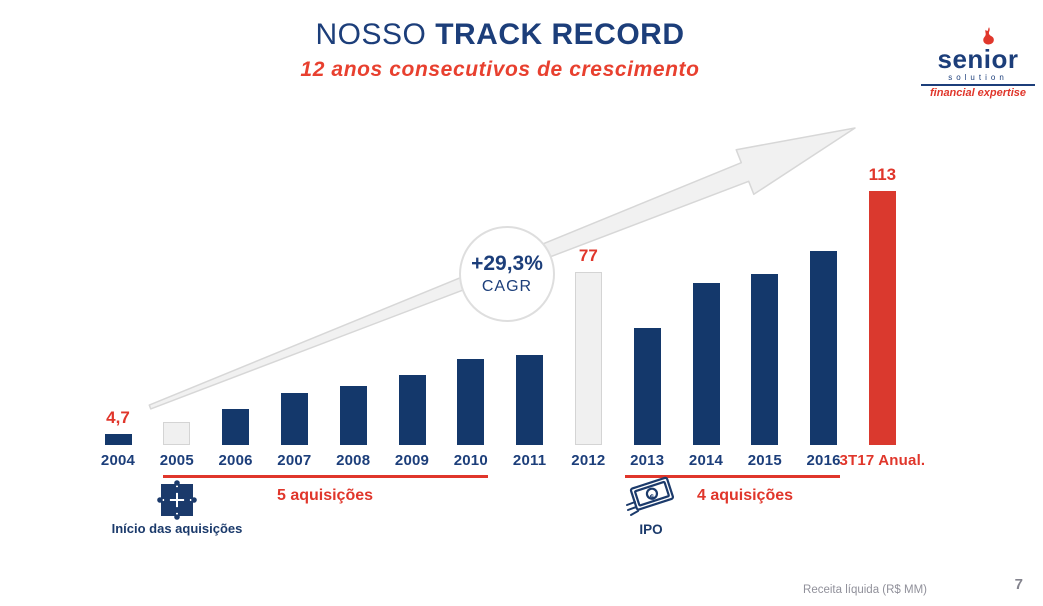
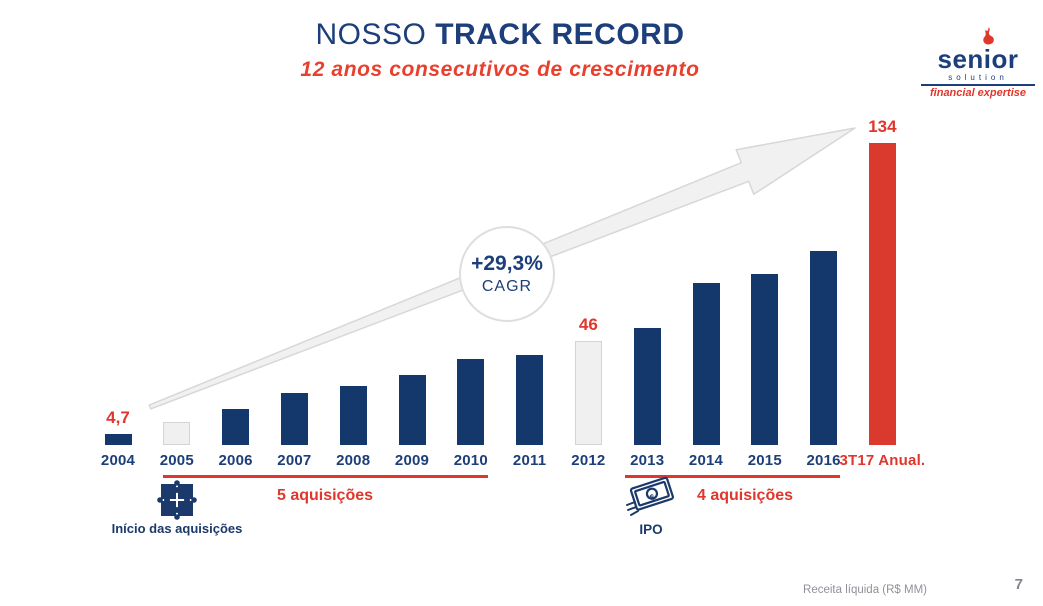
2012: 77 -> 46
3T17 Anual.: 113 -> 134
